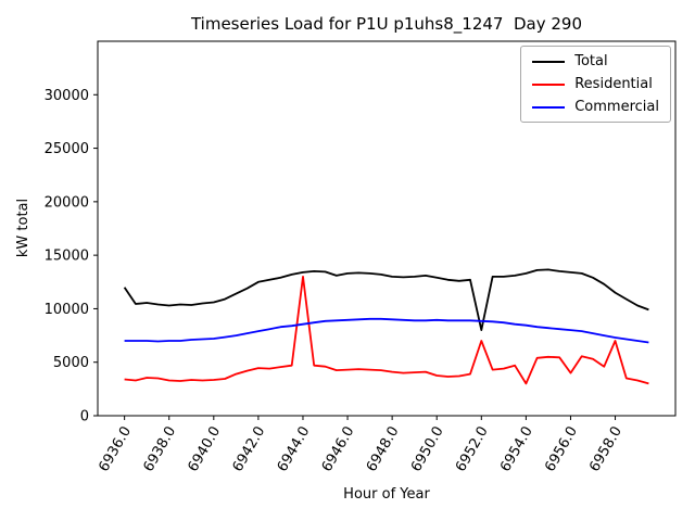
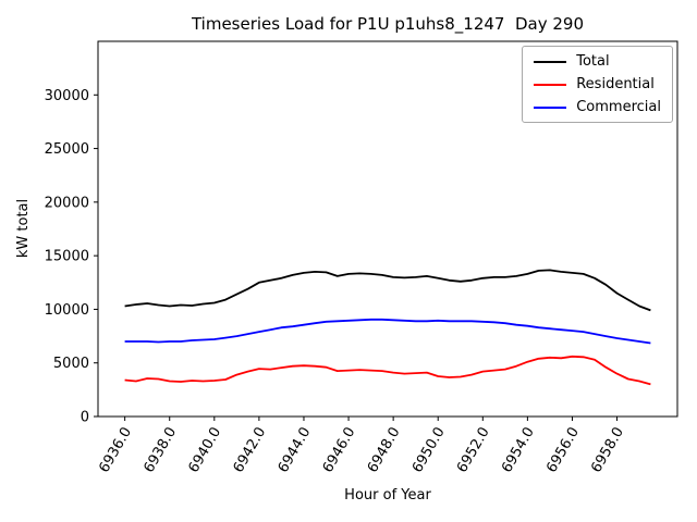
Total/6936.0: 12000 -> 10000
Residential/6944.0: 13000 -> 5000
Total/6952.0: 8000 -> 13000
Residential/6952.0: 7000 -> 4000
Residential/6954.0: 3000 -> 5000
Residential/6956.0: 4000 -> 6000
Residential/6958.0: 7000 -> 4000
